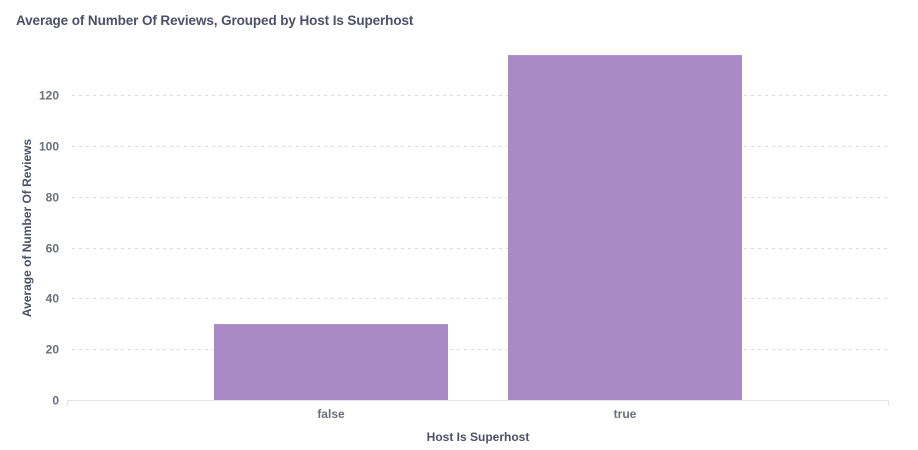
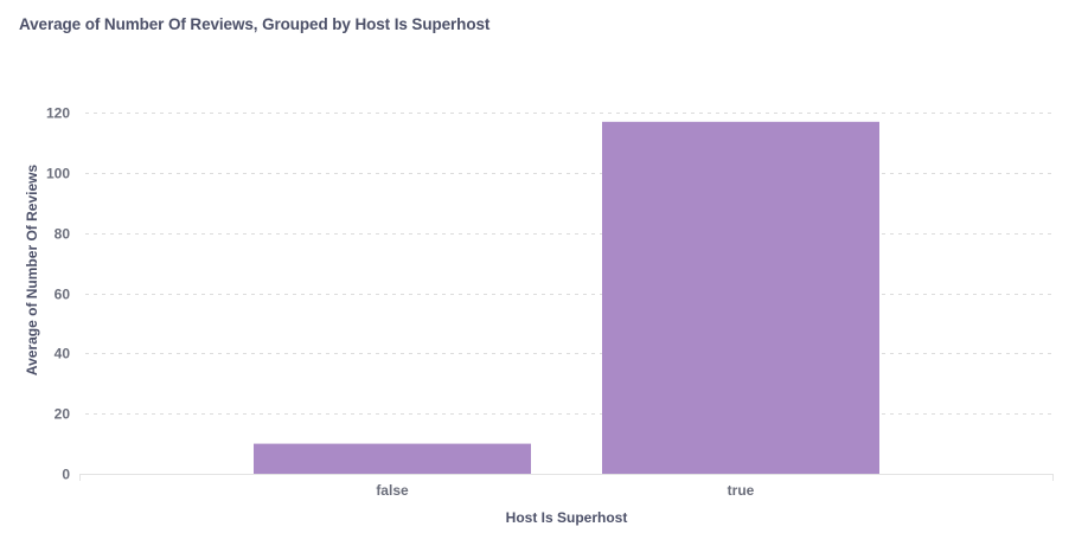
false: 30 -> 10
true: 136 -> 117
